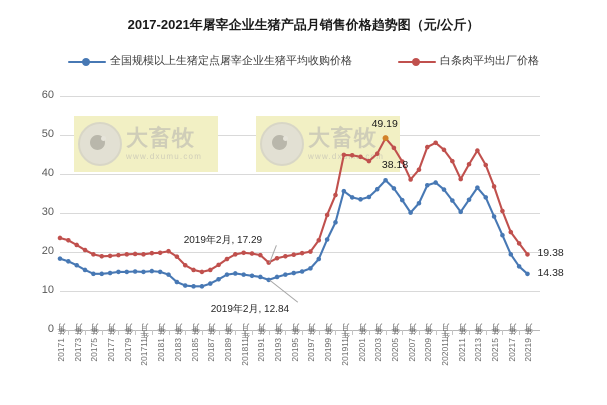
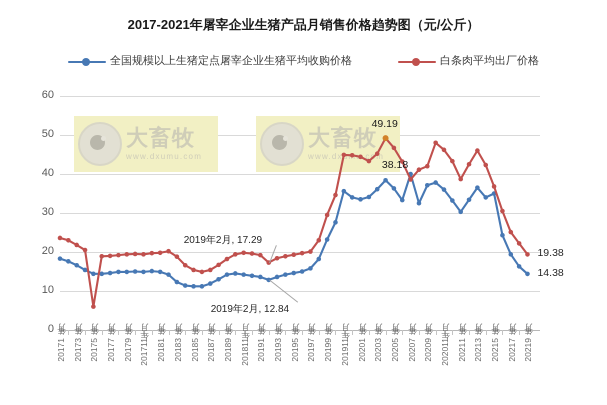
白条肉平均出厂价格/2017年5月: 19 -> 6
全国规模以上生猪定点屠宰企业生猪平均收购价格/2020年7月: 30 -> 40
白条肉平均出厂价格/2020年9月: 47 -> 42
全国规模以上生猪定点屠宰企业生猪平均收购价格/2021年5月: 29 -> 35
